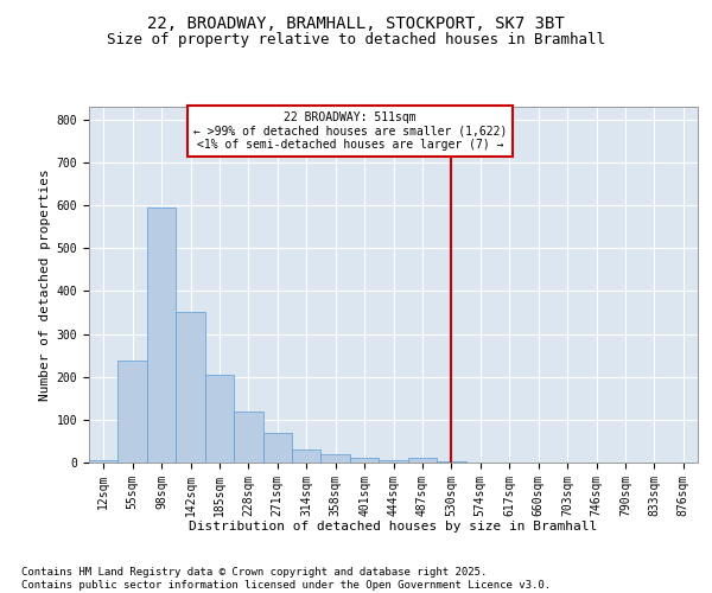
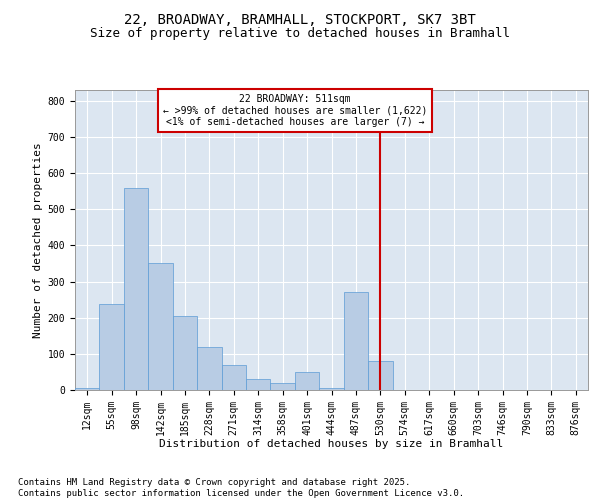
98sqm: 595 -> 560
401sqm: 10 -> 50
487sqm: 10 -> 270
530sqm: 2 -> 80
